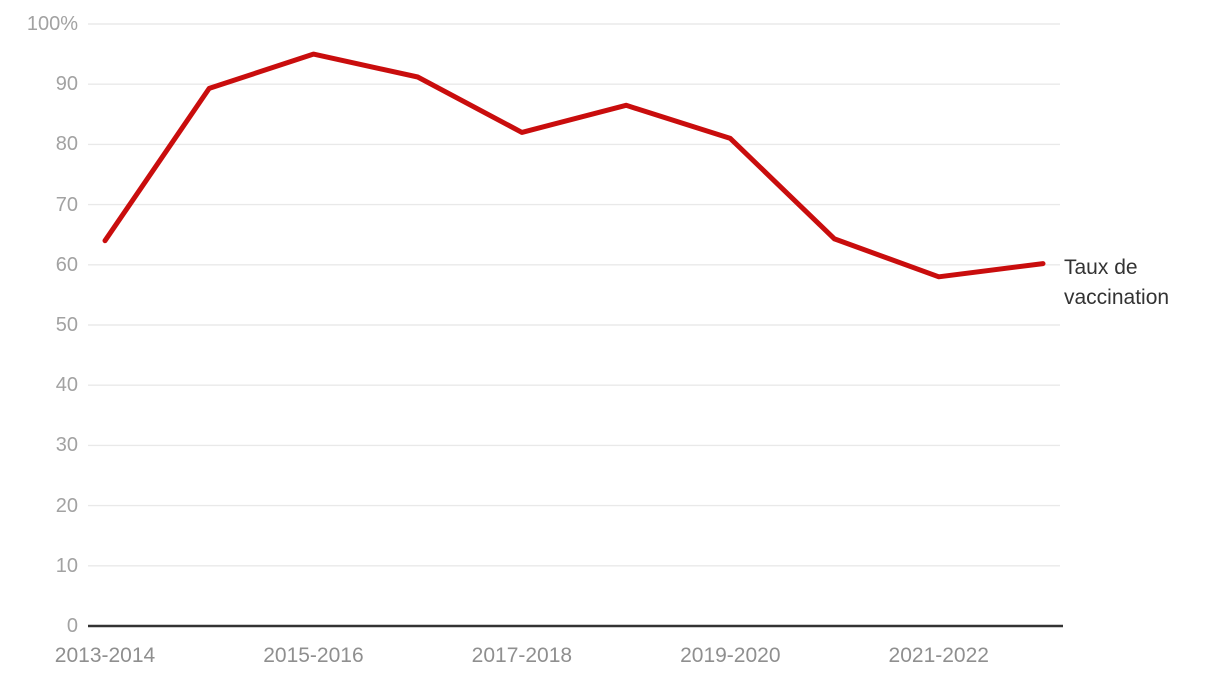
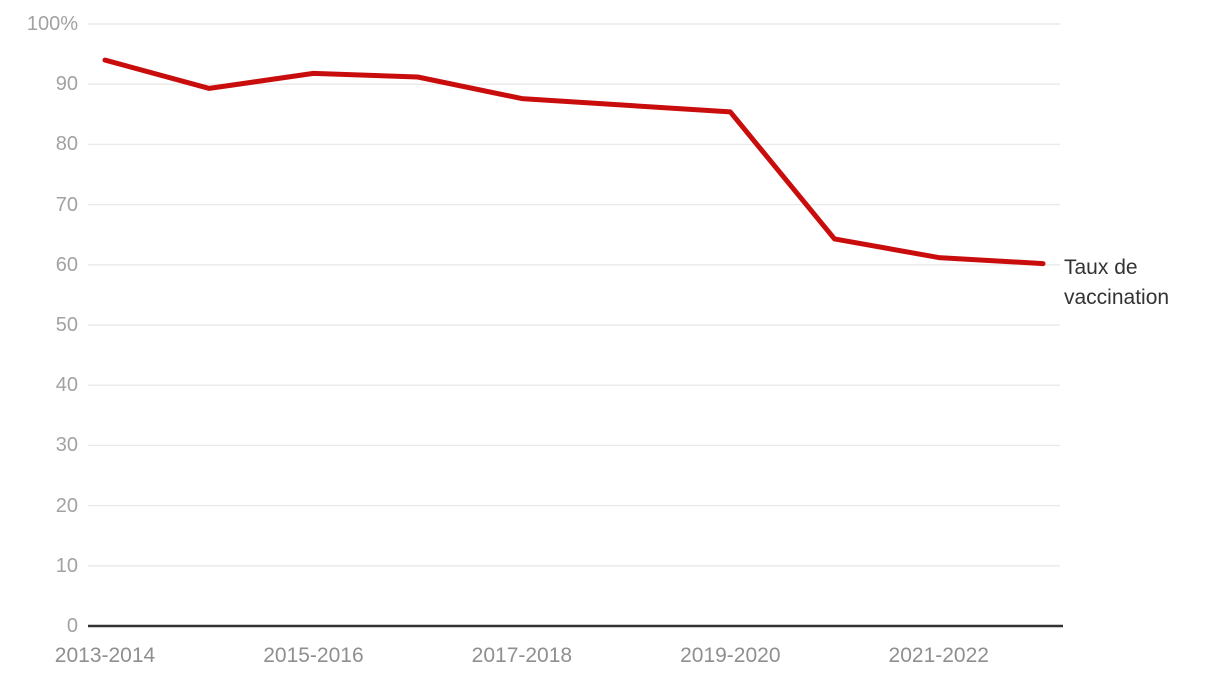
2013-2014: 64% -> 94%
2015-2016: 95% -> 92%
2017-2018: 82% -> 88%
2019-2020: 81% -> 85%
2021-2022: 58% -> 61%
